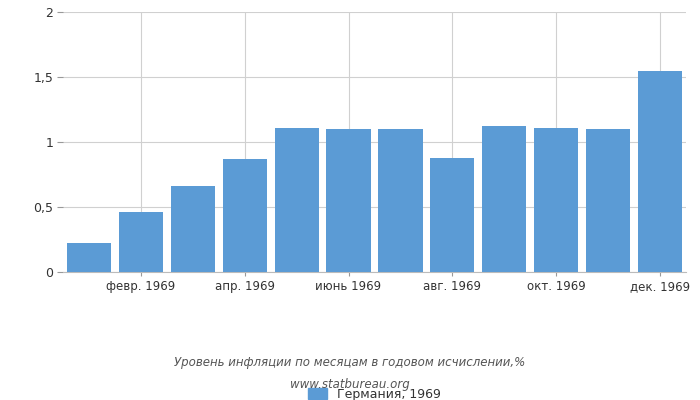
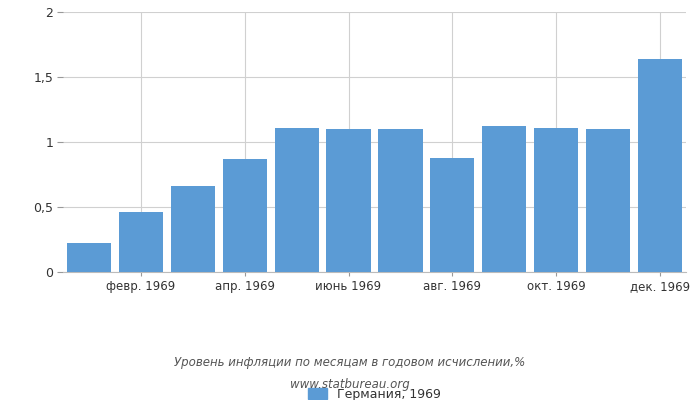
дек. 1969: 1,55 -> 1,64
